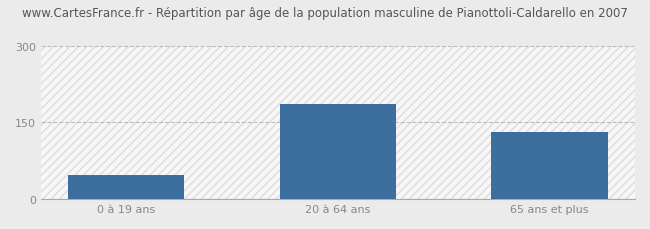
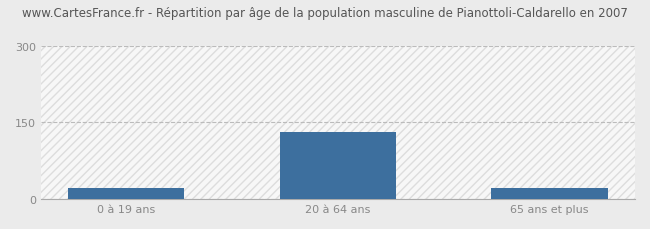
0 à 19 ans: 47 -> 22
20 à 64 ans: 185 -> 132
65 ans et plus: 132 -> 22
